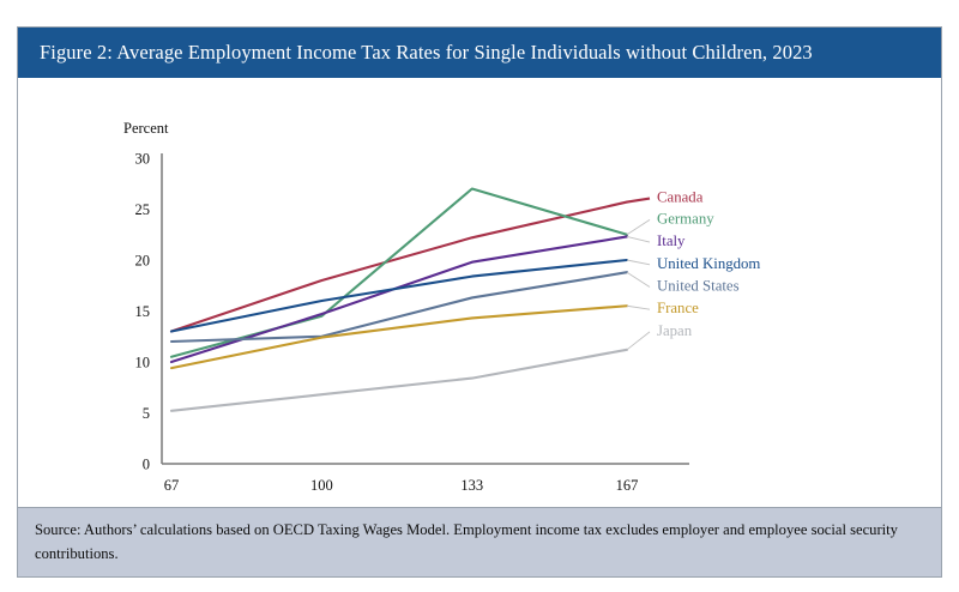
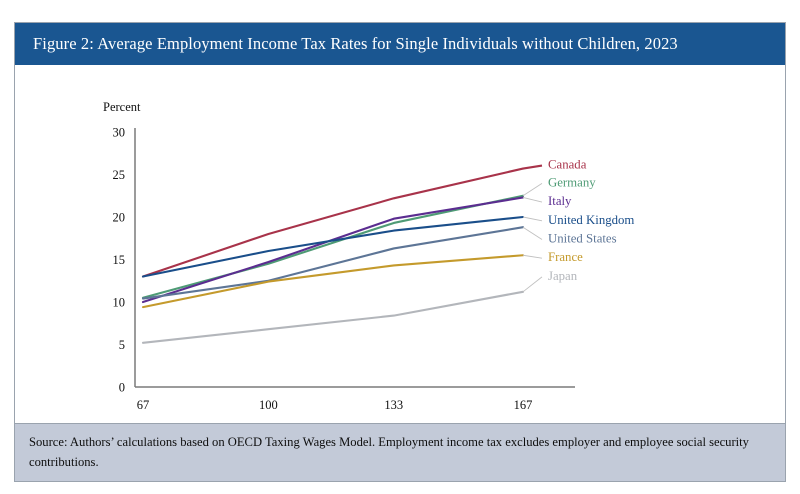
United States/67: 12 -> 10
Germany/133: 27 -> 19
